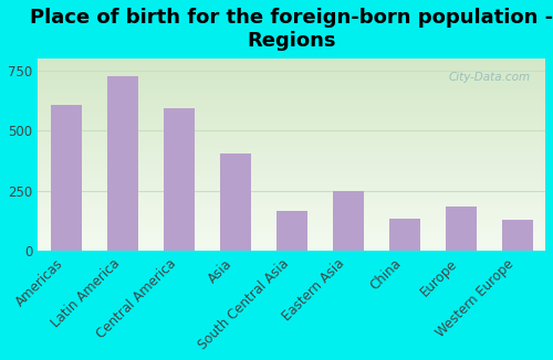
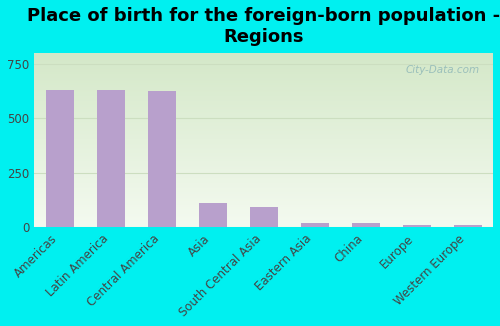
Americas: 605 -> 630
Latin America: 725 -> 630
Central America: 595 -> 625
Asia: 405 -> 110
South Central Asia: 165 -> 95
Eastern Asia: 250 -> 18
China: 135 -> 18
Europe: 185 -> 10
Western Europe: 130 -> 12
